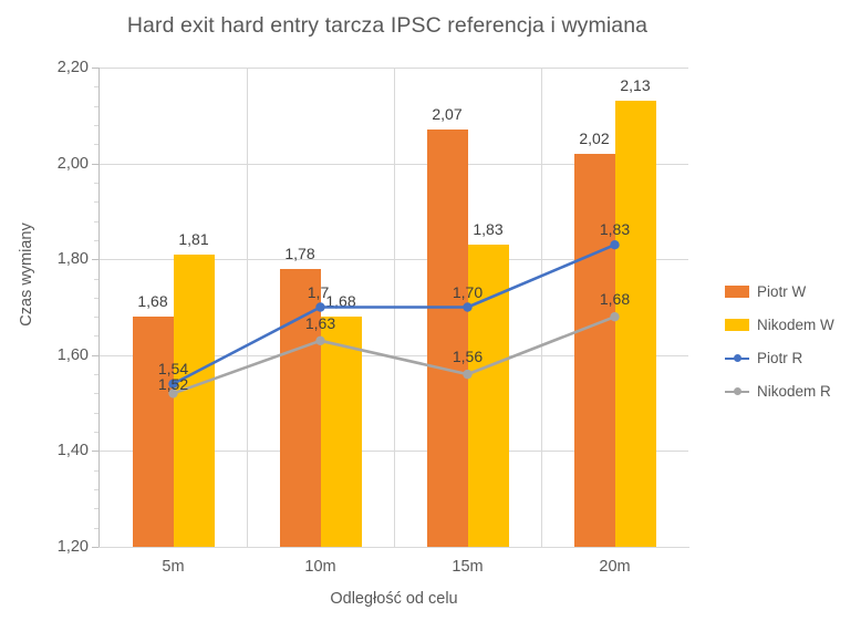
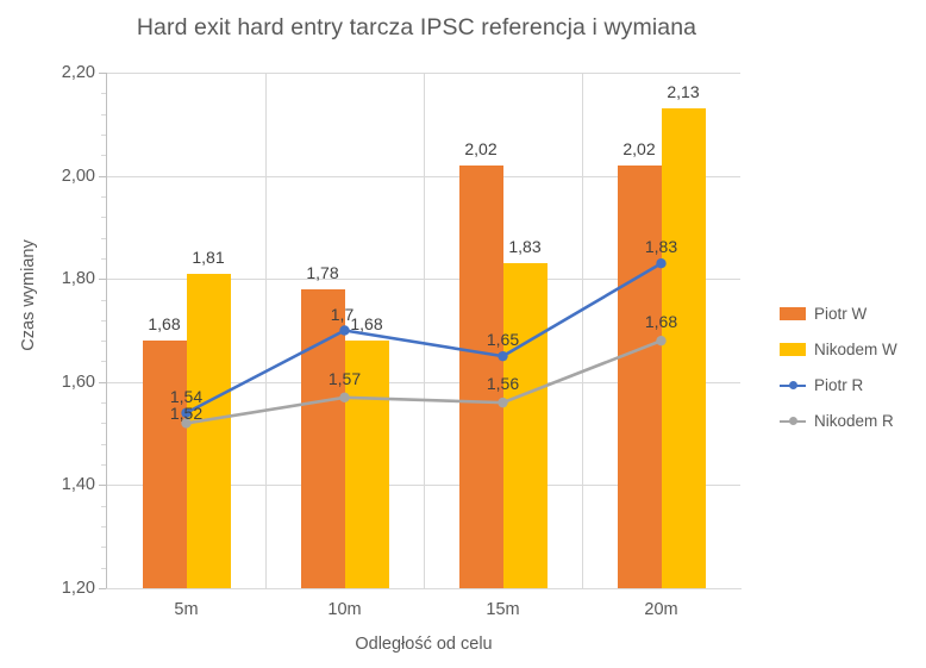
Nikodem R/10m: 1,63 -> 1,57
Piotr W/15m: 2,07 -> 2,02
Piotr R/15m: 1,70 -> 1,65
